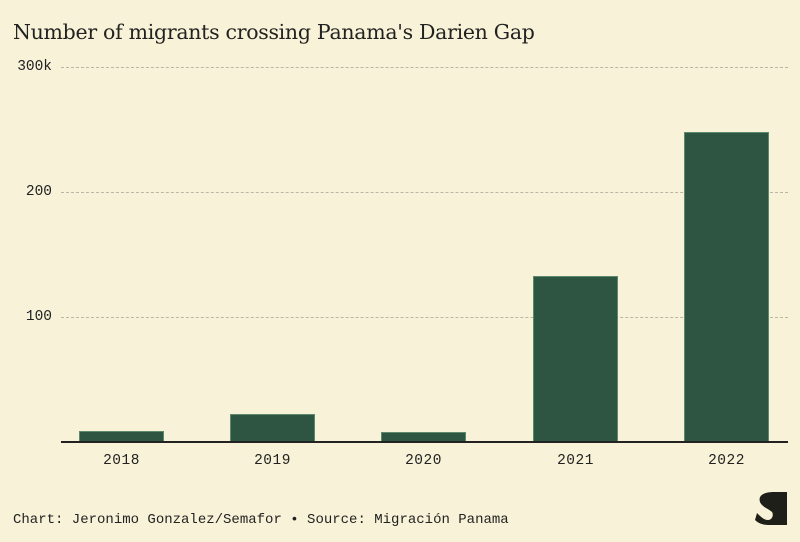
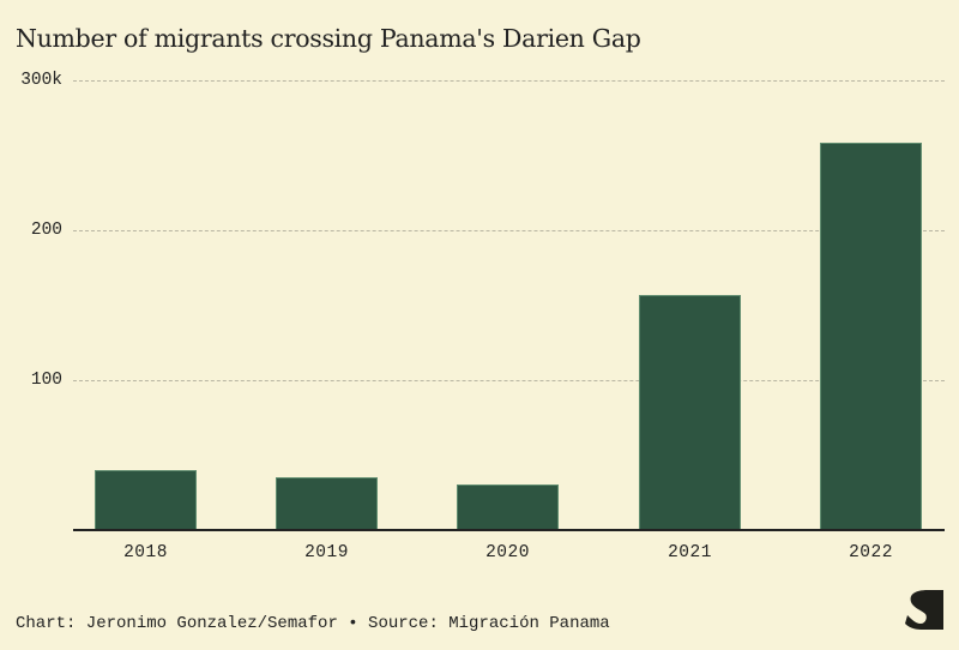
2018: 9k -> 40k
2019: 22k -> 35k
2020: 8k -> 30k
2021: 133k -> 157k
2022: 248k -> 258k
